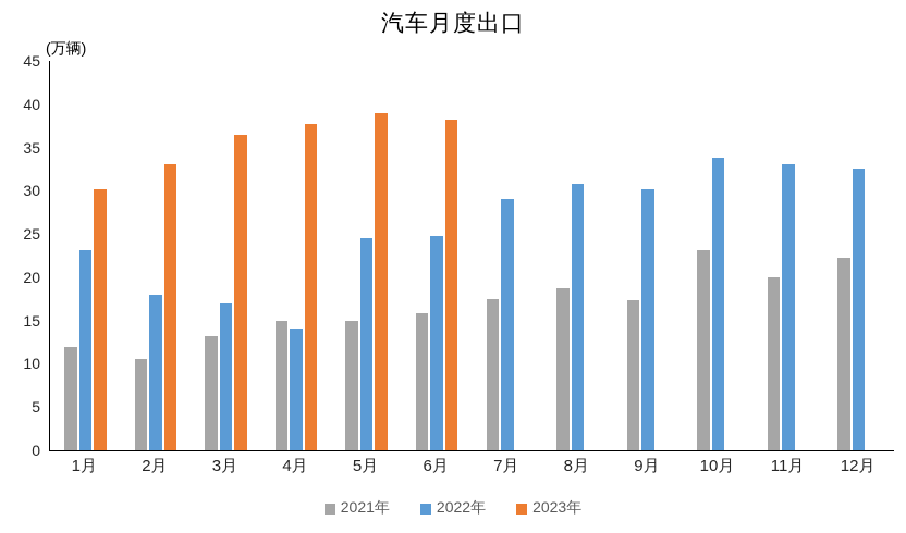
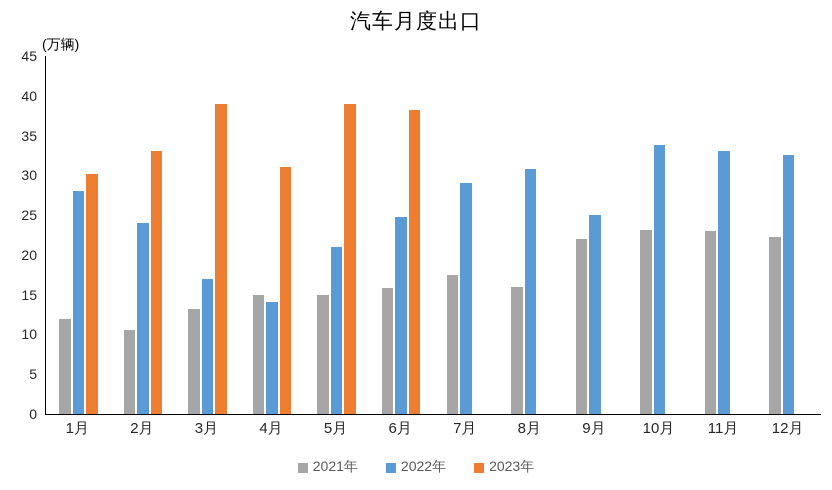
2022年/1月: 23 -> 28
2022年/2月: 18 -> 24
2023年/3月: 36 -> 39
2023年/4月: 38 -> 31
2022年/5月: 24 -> 21
2021年/8月: 19 -> 16
2021年/9月: 17 -> 22
2022年/9月: 30 -> 25
2021年/11月: 20 -> 23
